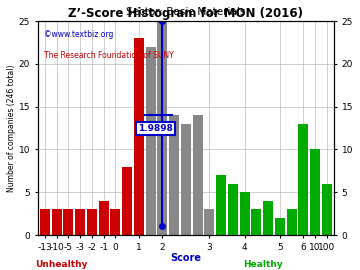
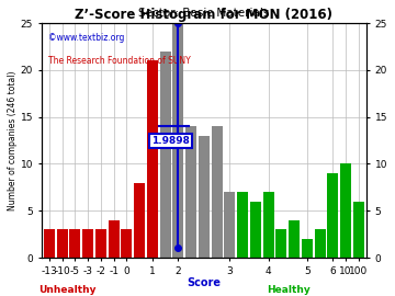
1: 23 -> 21
3: 3 -> 7
4: 5 -> 7
6: 13 -> 9
